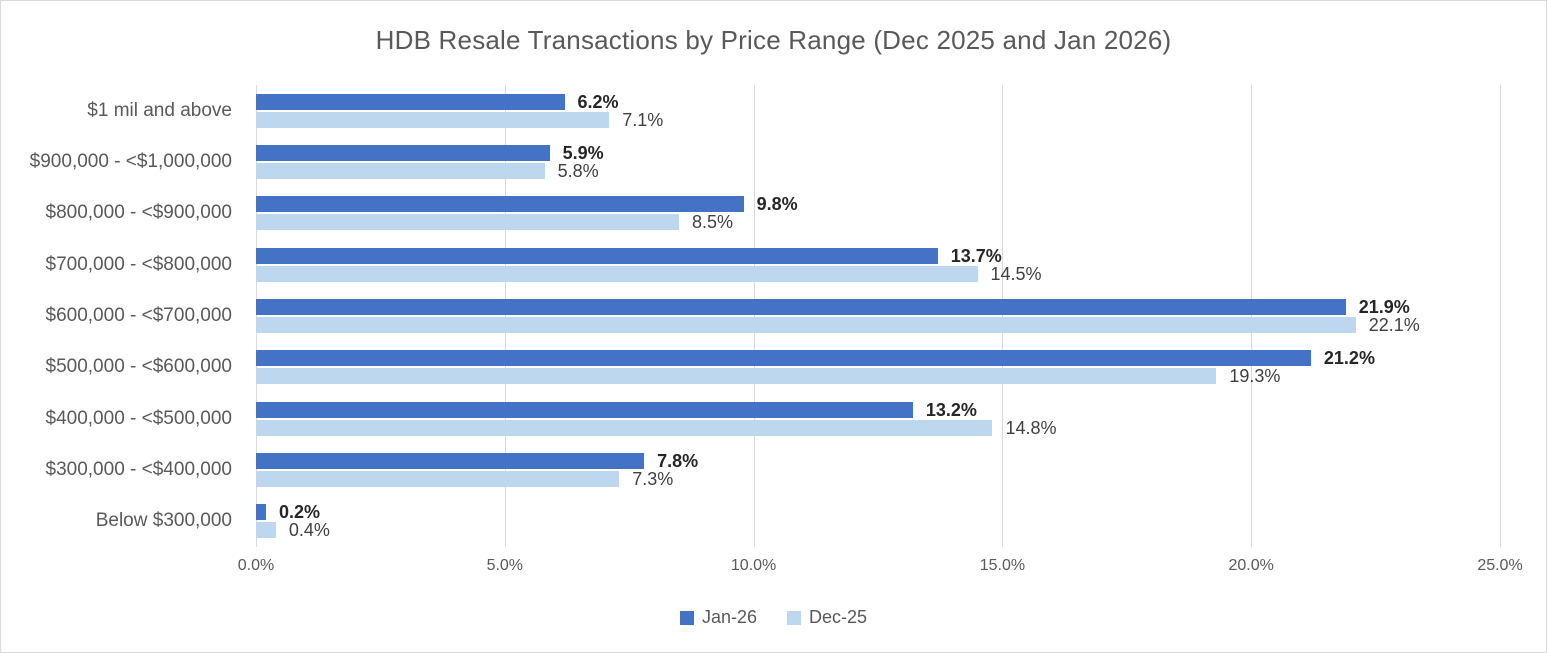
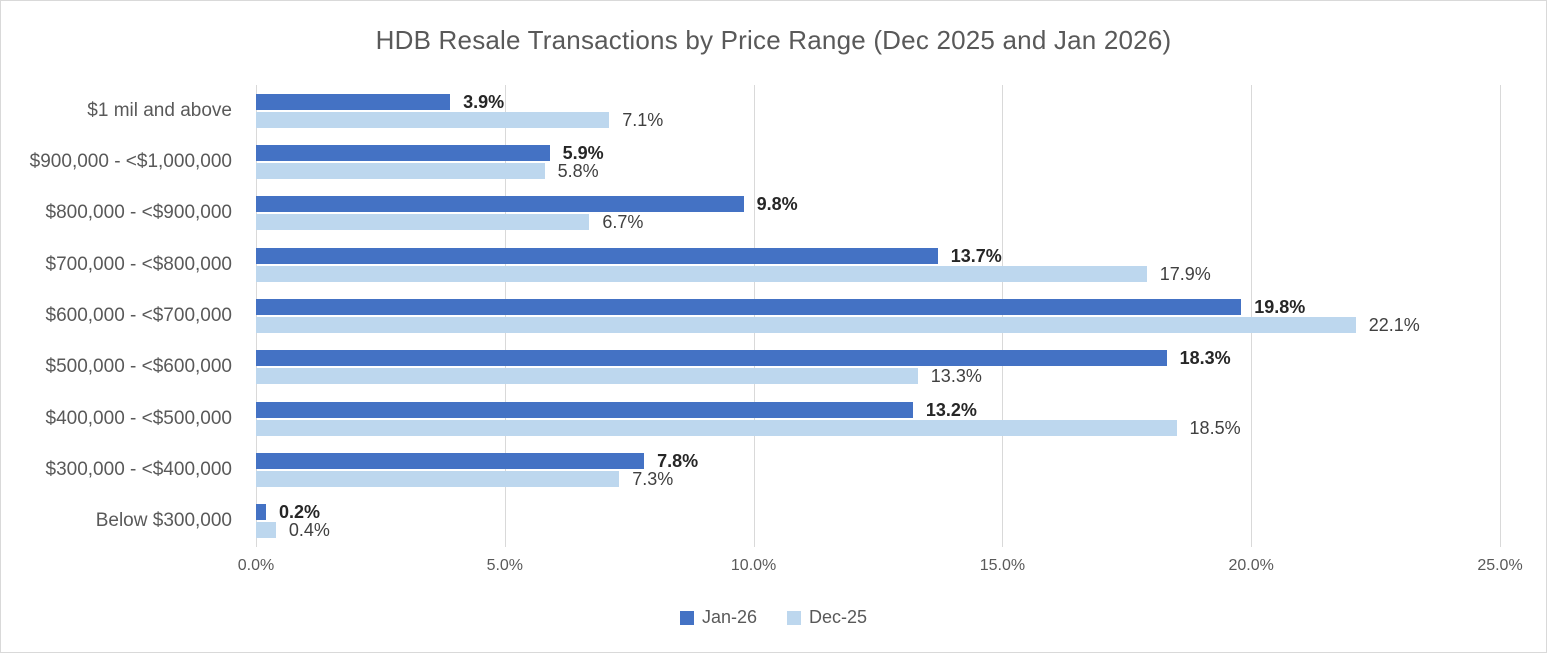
Jan-26/$1 mil and above: 6.2% -> 3.9%
Dec-25/$800,000 - <$900,000: 8.5% -> 6.7%
Dec-25/$700,000 - <$800,000: 14.5% -> 17.9%
Jan-26/$600,000 - <$700,000: 21.9% -> 19.8%
Jan-26/$500,000 - <$600,000: 21.2% -> 18.3%
Dec-25/$500,000 - <$600,000: 19.3% -> 13.3%
Dec-25/$400,000 - <$500,000: 14.8% -> 18.5%
